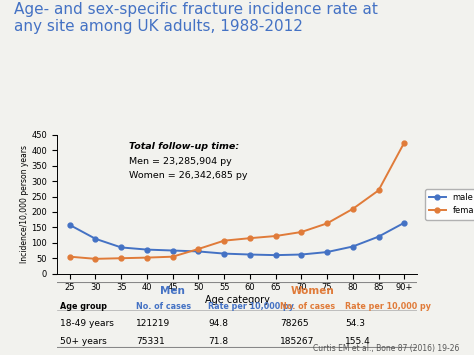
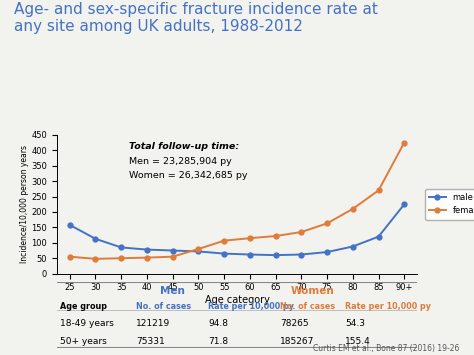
male/90+: 165 -> 225
